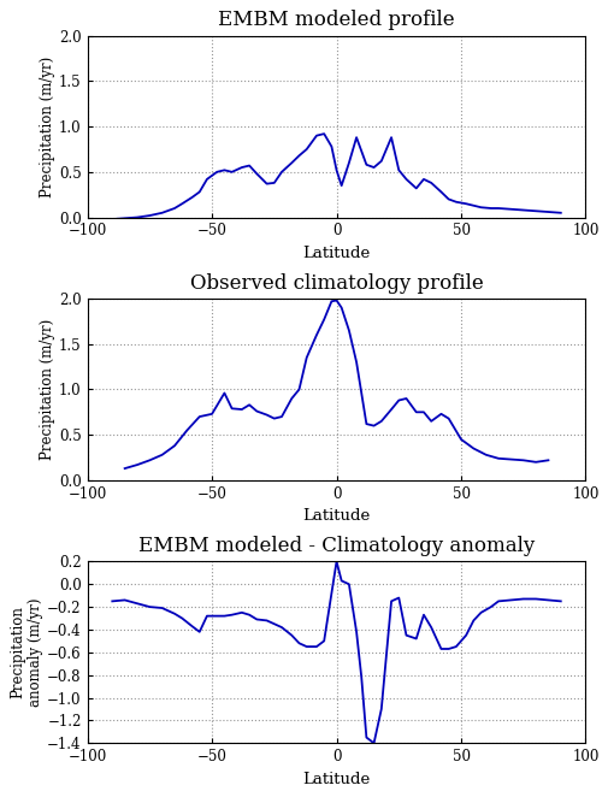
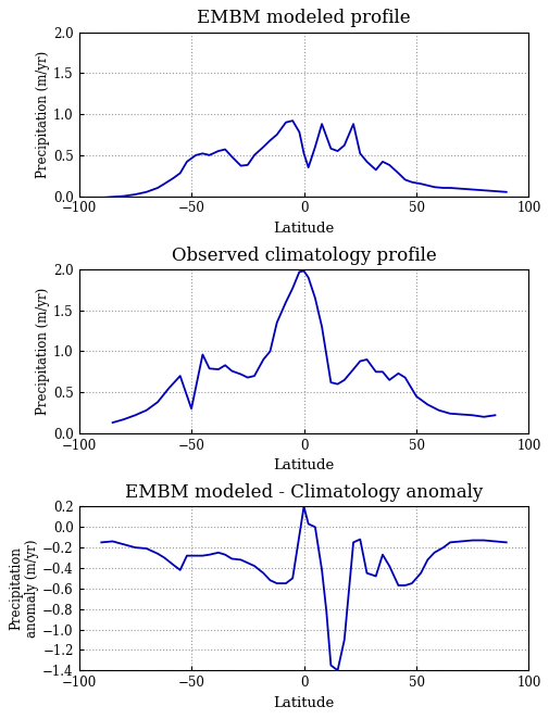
Observed climatology profile/−50: 0.73 -> 0.30
